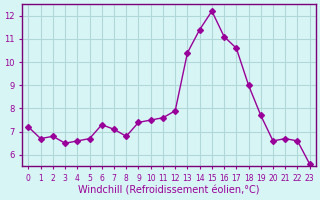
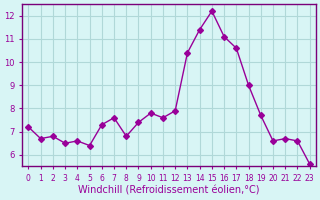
5: 6.7 -> 6.4
7: 7.1 -> 7.6
10: 7.5 -> 7.8
